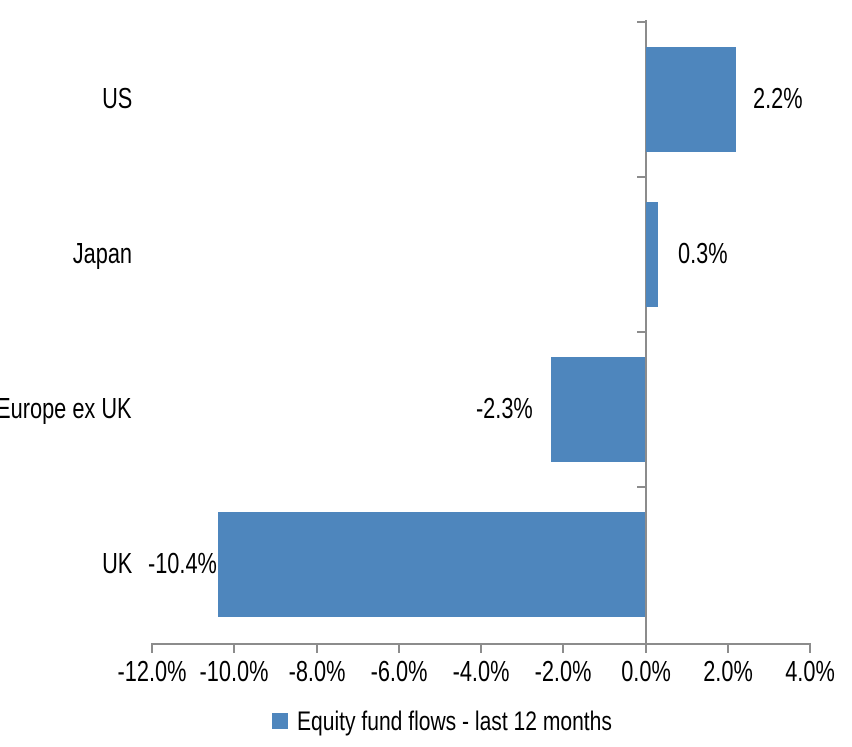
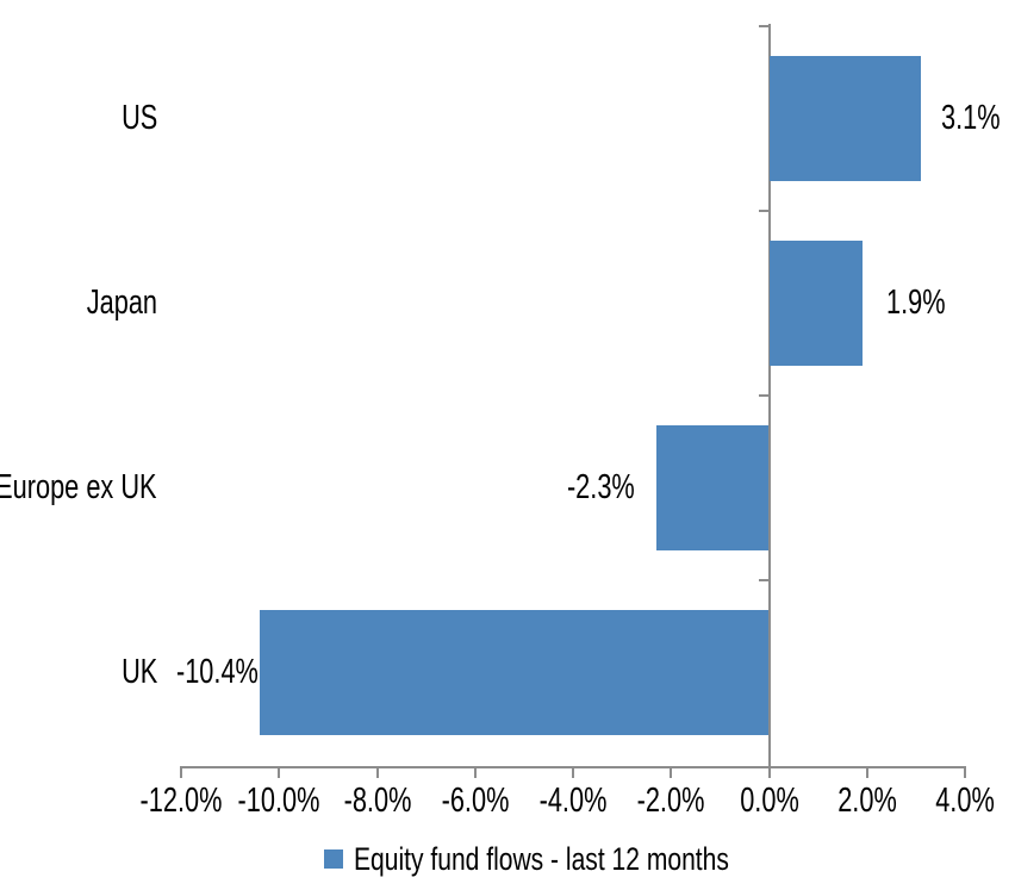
US: 2.2% -> 3.1%
Japan: 0.3% -> 1.9%
